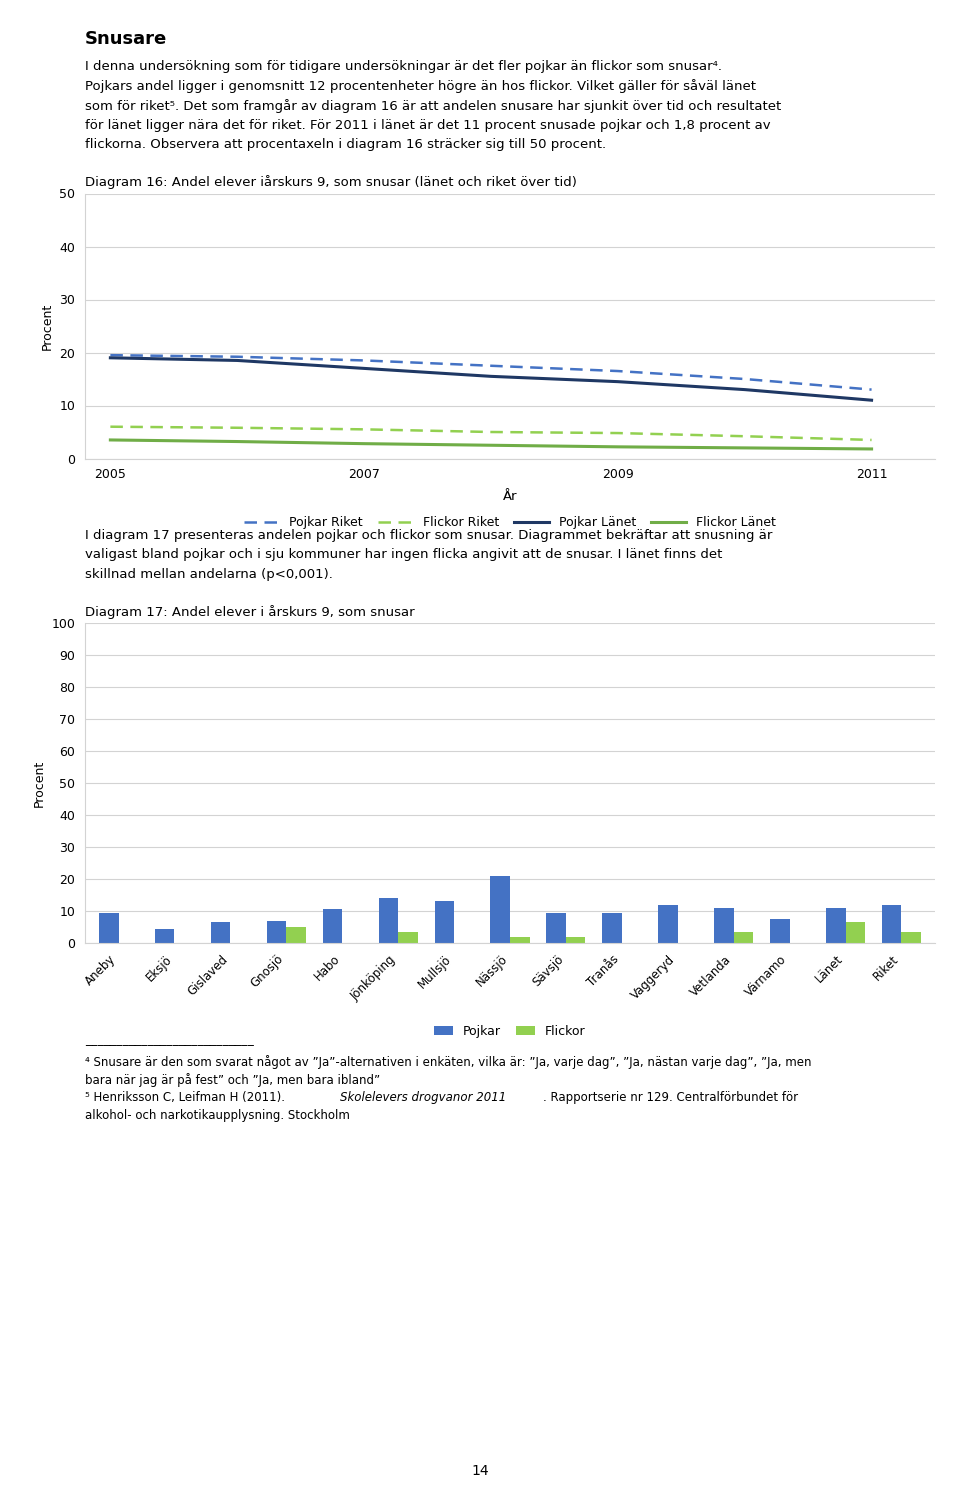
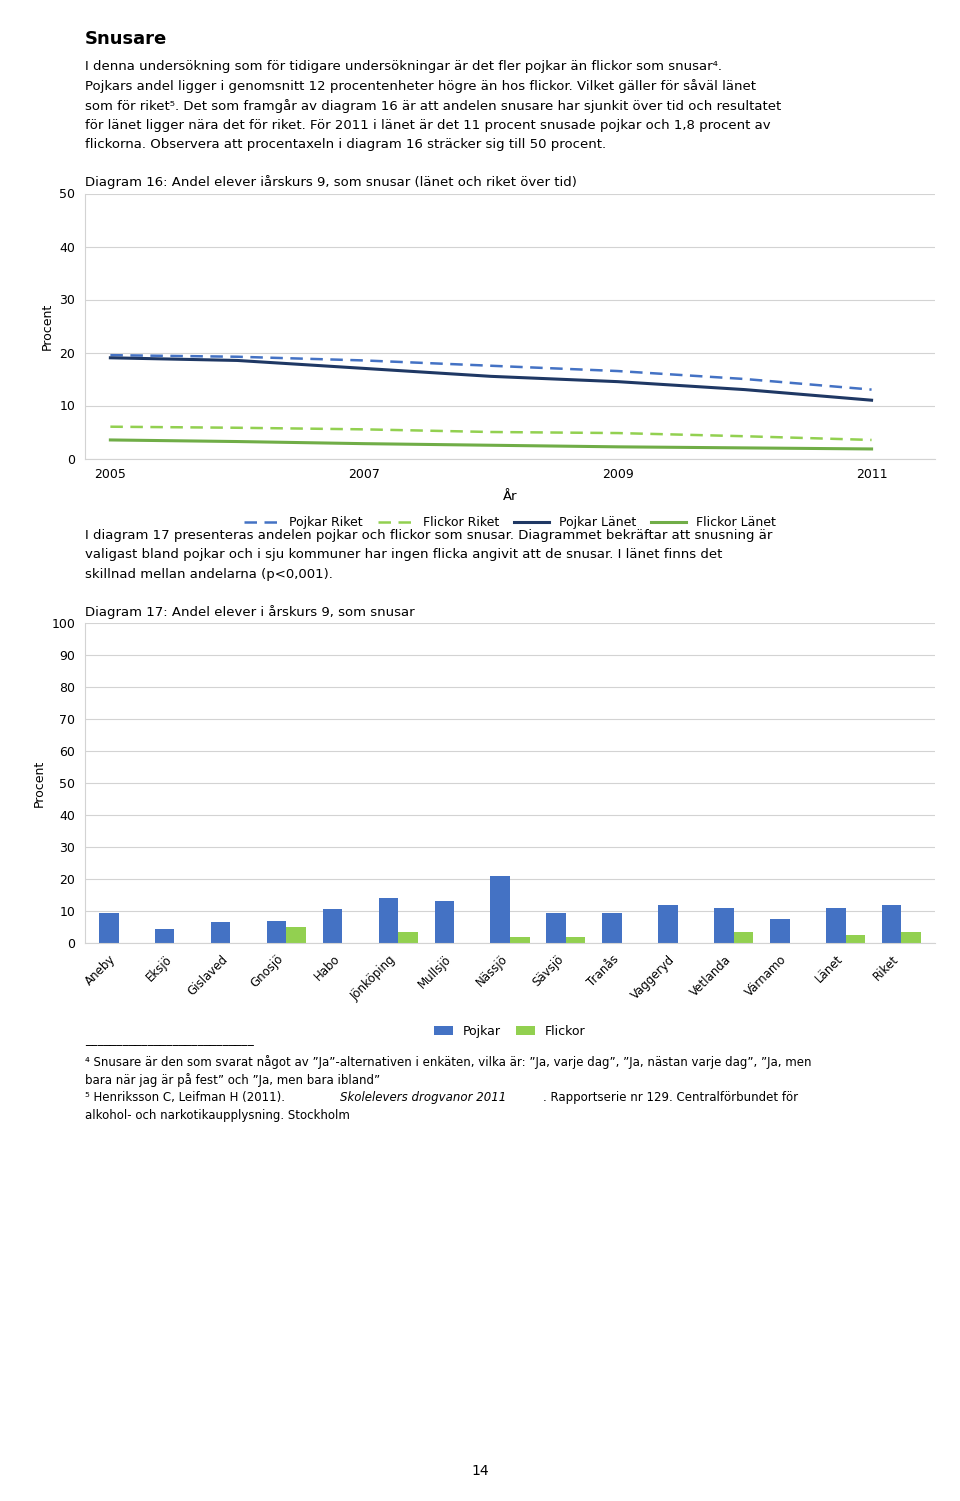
Flickor/Länet: 6.5 -> 2.5
